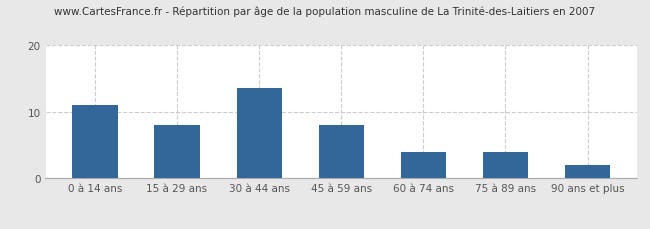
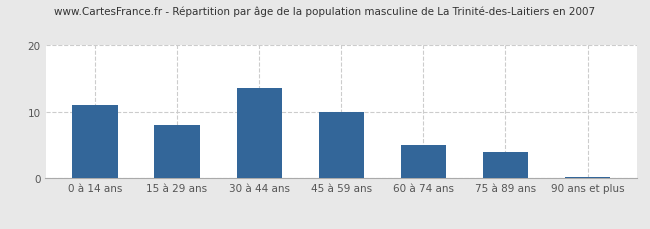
45 à 59 ans: 8.0 -> 10.0
60 à 74 ans: 4.0 -> 5.0
90 ans et plus: 2.0 -> 0.2
